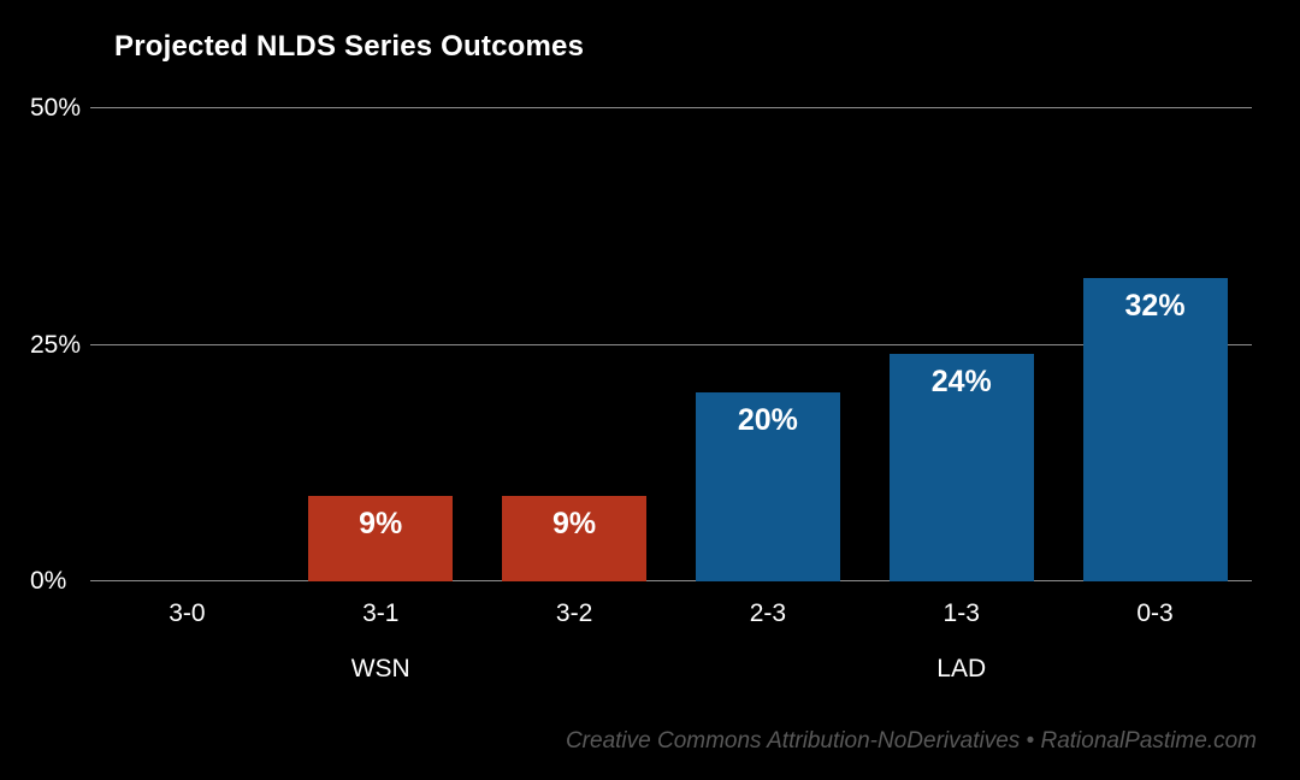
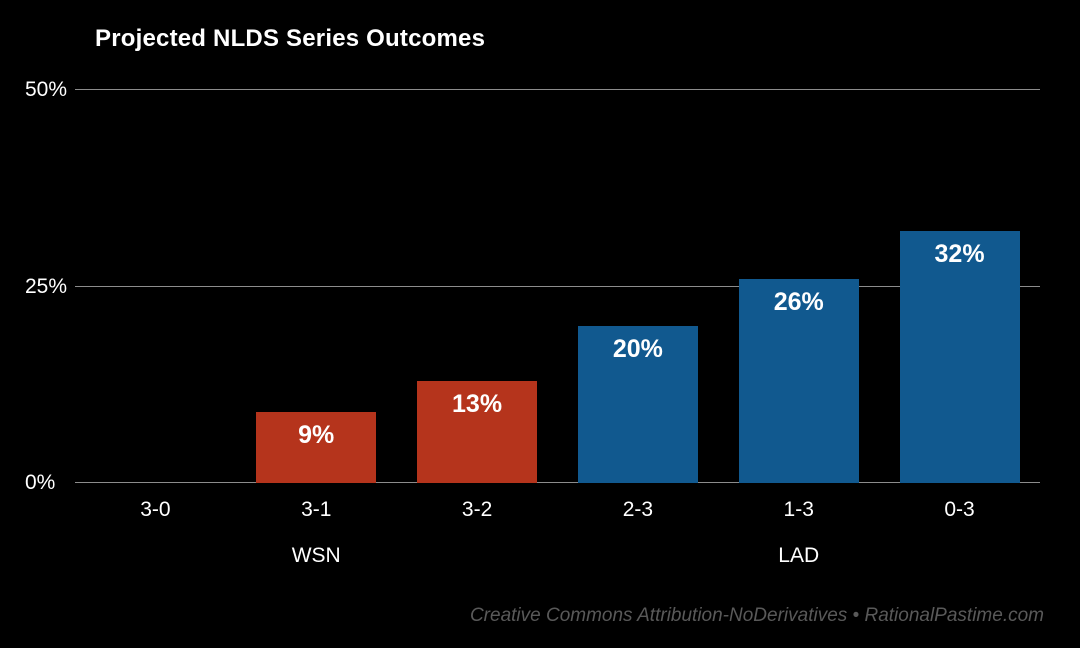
3-2: 9% -> 13%
1-3: 24% -> 26%
